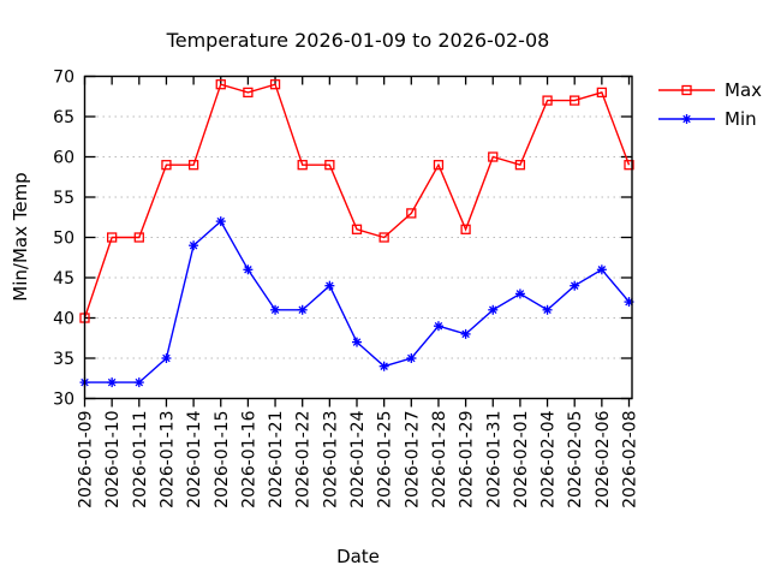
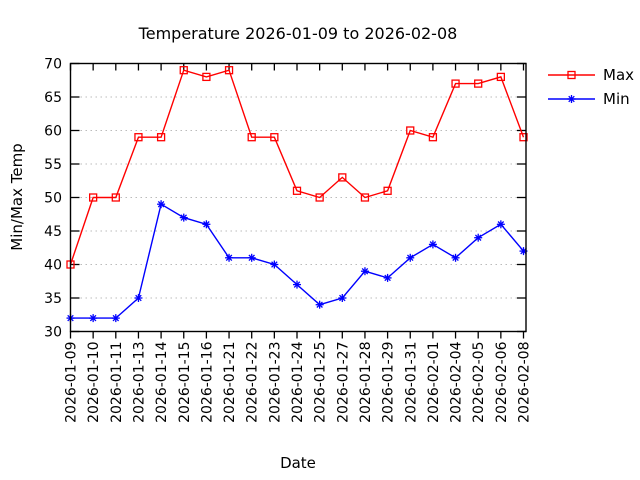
Min/2026-01-15: 52 -> 47
Min/2026-01-23: 44 -> 40
Max/2026-01-28: 59 -> 50
